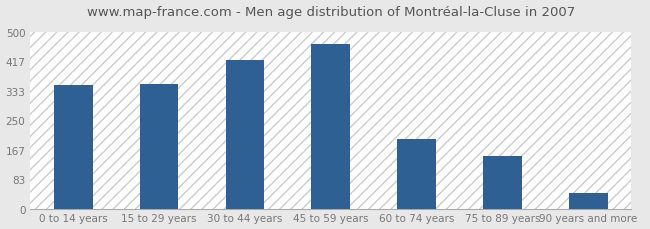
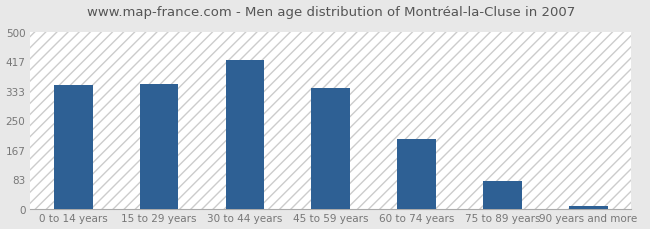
45 to 59 years: 465 -> 340
75 to 89 years: 150 -> 78
90 years and more: 45 -> 8
